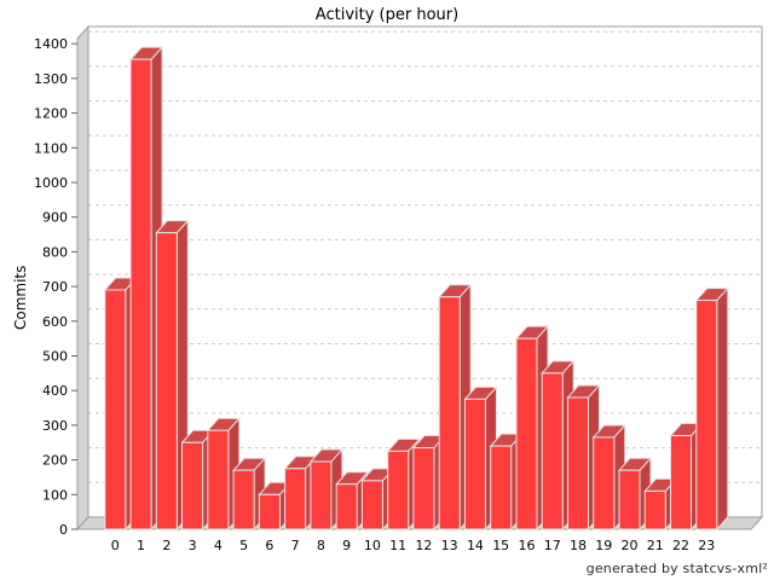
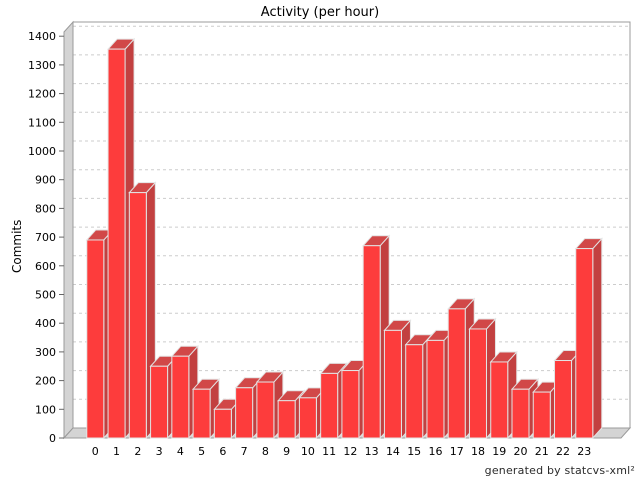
15: 240 -> 320
16: 550 -> 340
21: 110 -> 160
